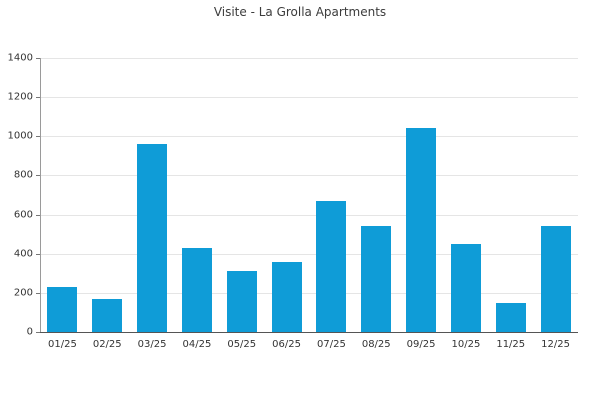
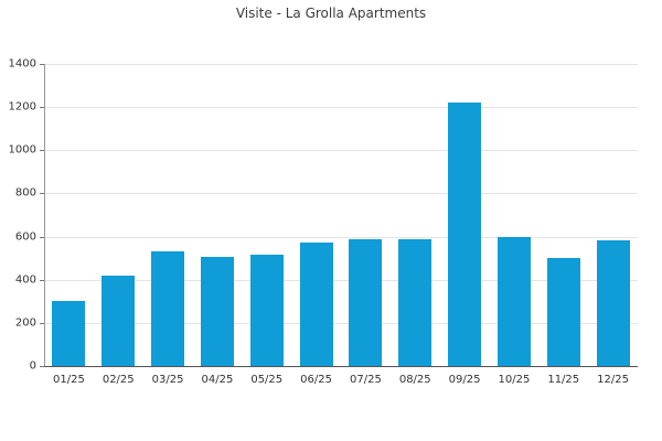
01/25: 230 -> 300
02/25: 170 -> 420
03/25: 960 -> 530
04/25: 430 -> 500
05/25: 310 -> 520
06/25: 360 -> 570
07/25: 670 -> 590
08/25: 540 -> 590
09/25: 1040 -> 1220
10/25: 450 -> 600
11/25: 150 -> 500
12/25: 540 -> 580
